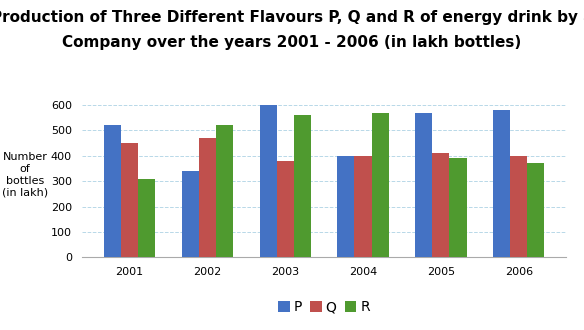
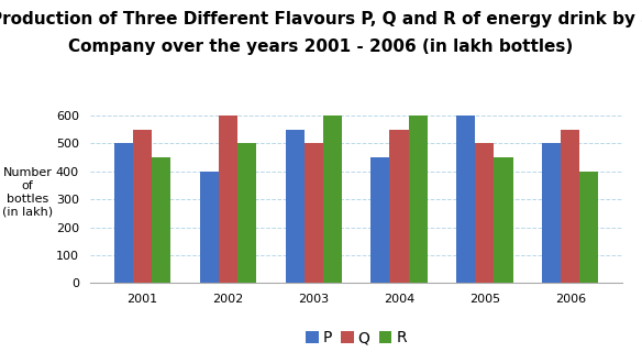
P/2001: 520 -> 500
Q/2001: 450 -> 550
R/2001: 310 -> 450
P/2002: 340 -> 400
Q/2002: 470 -> 600
R/2002: 520 -> 500
P/2003: 600 -> 550
Q/2003: 380 -> 500
R/2003: 560 -> 600
P/2004: 400 -> 450
Q/2004: 400 -> 550
R/2004: 570 -> 600
P/2005: 570 -> 600
Q/2005: 410 -> 500
R/2005: 390 -> 450
P/2006: 580 -> 500
Q/2006: 400 -> 550
R/2006: 370 -> 400
